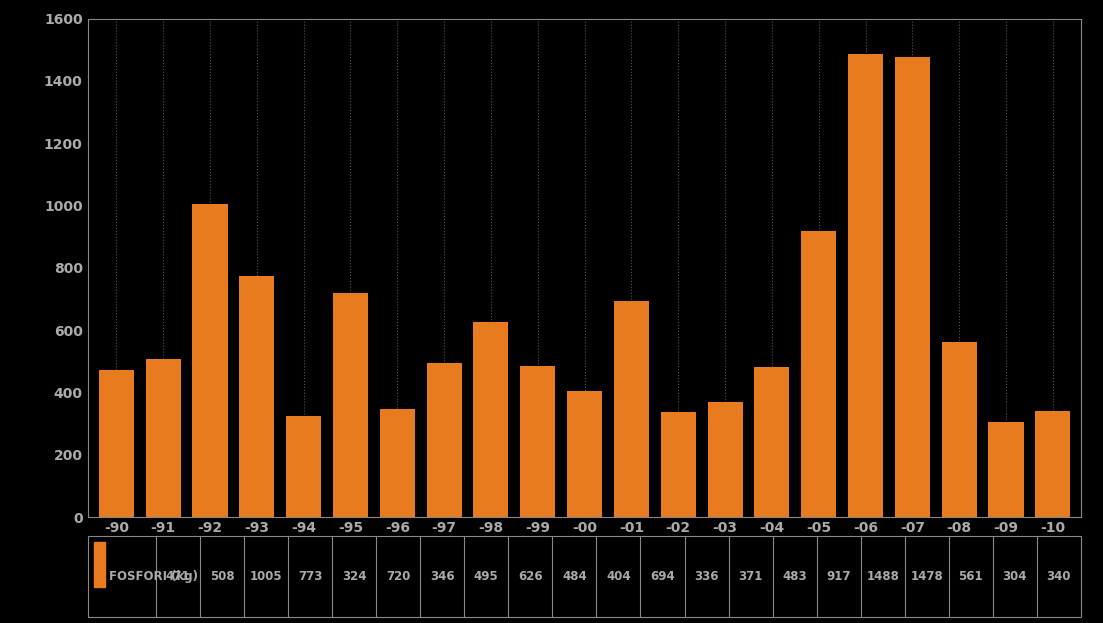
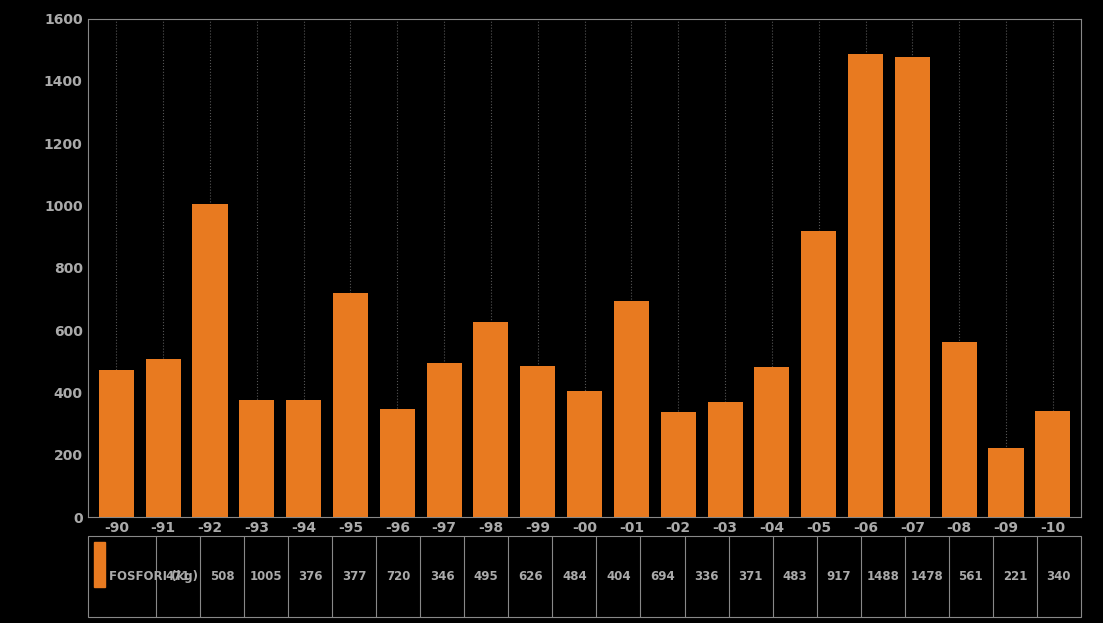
-93: 773 -> 376
-94: 324 -> 377
-09: 304 -> 221
